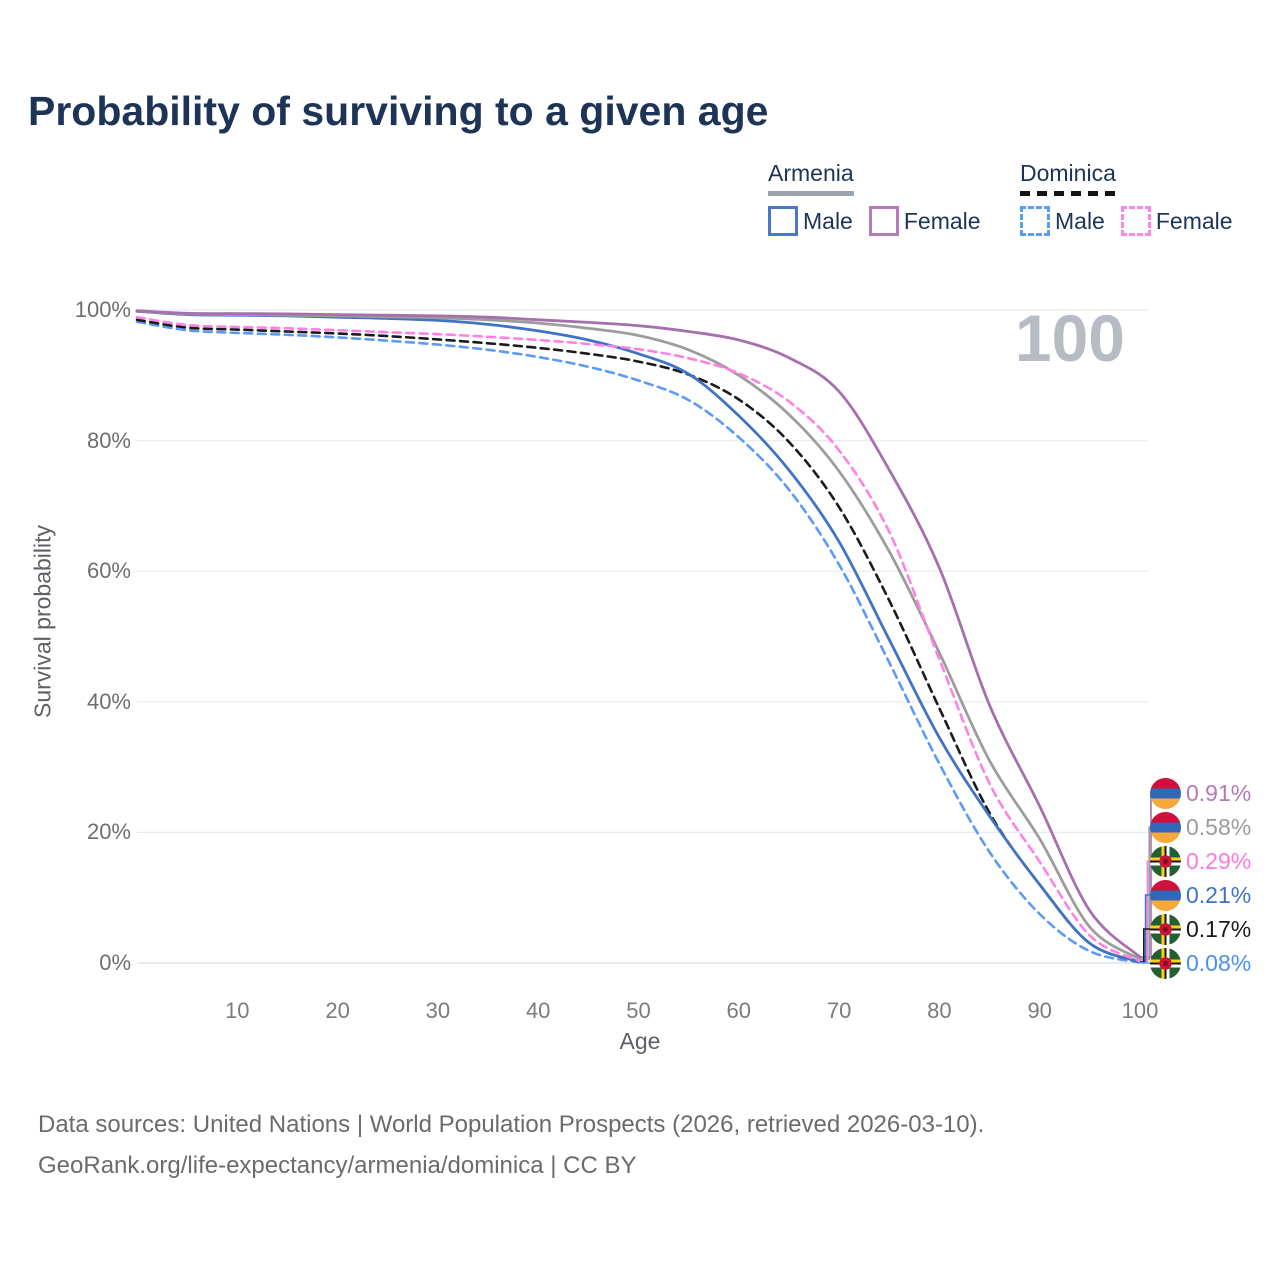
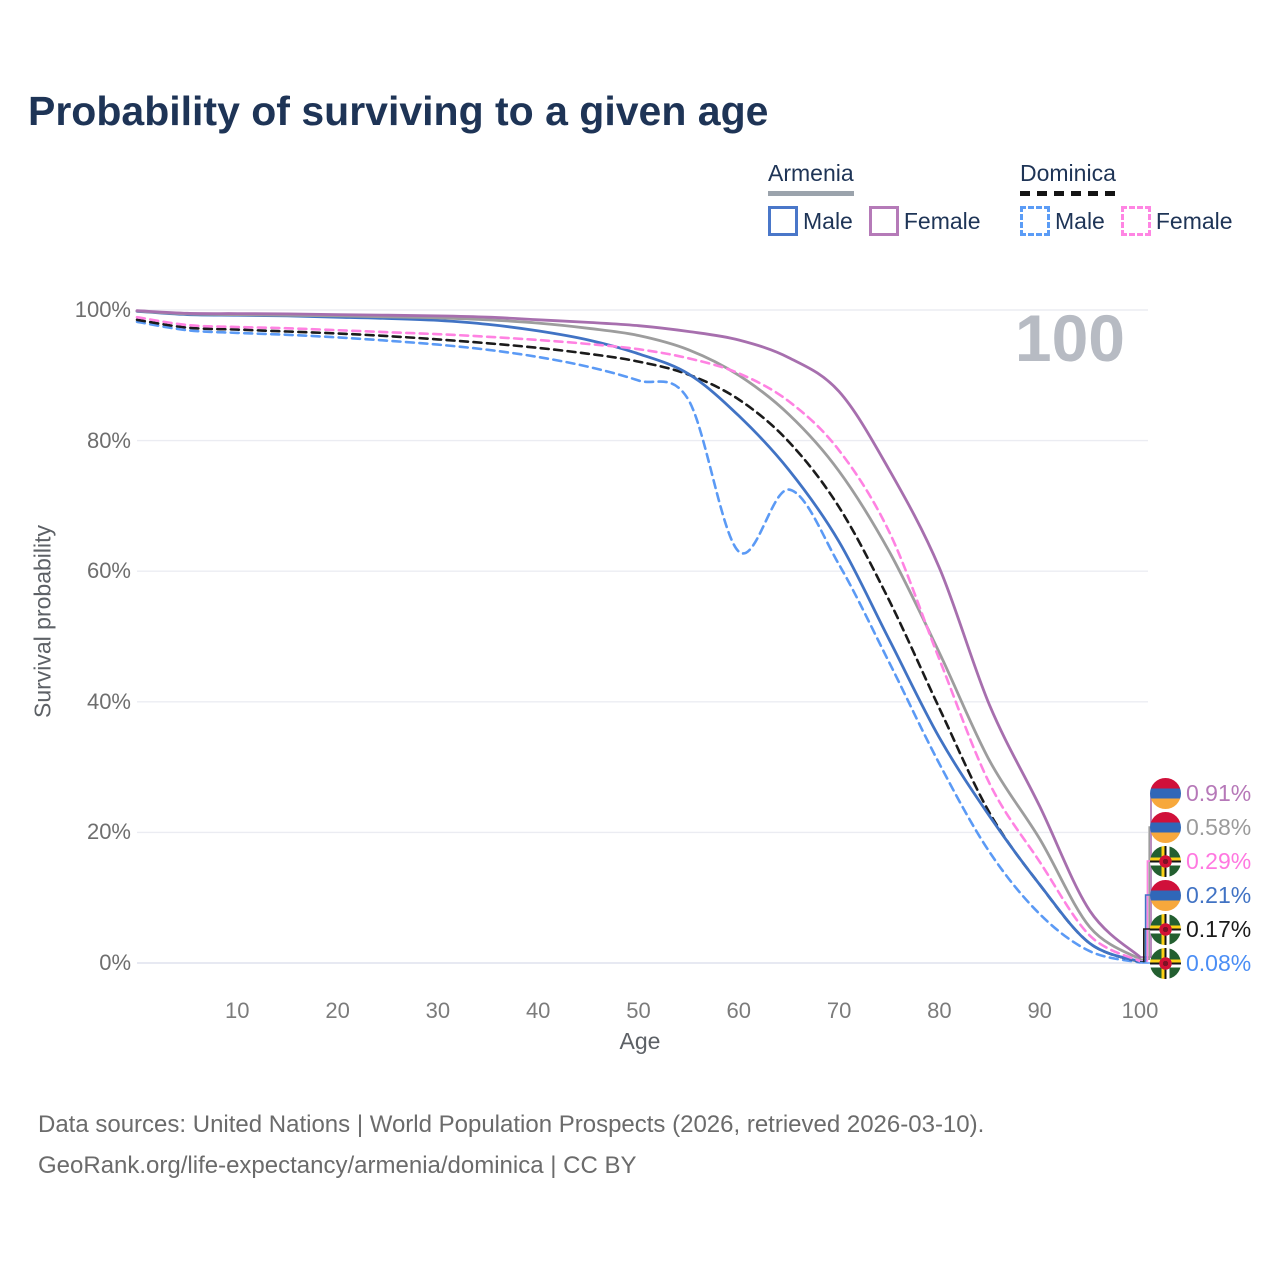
Dominica Male/60: 80% -> 63%
